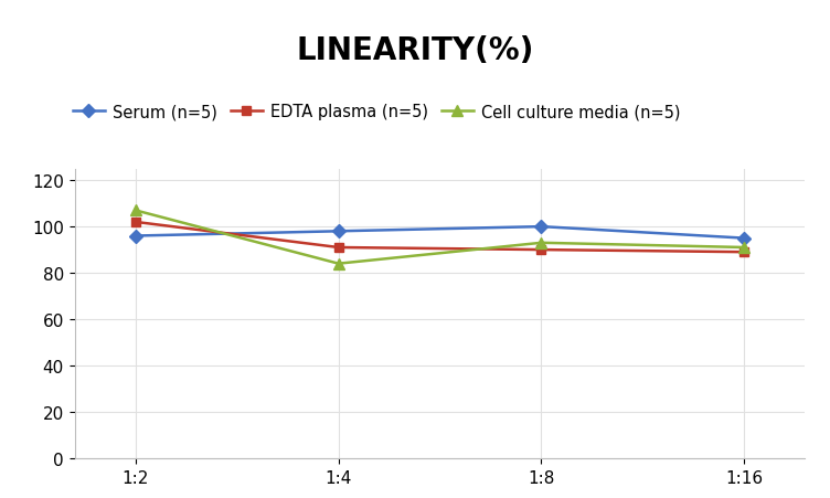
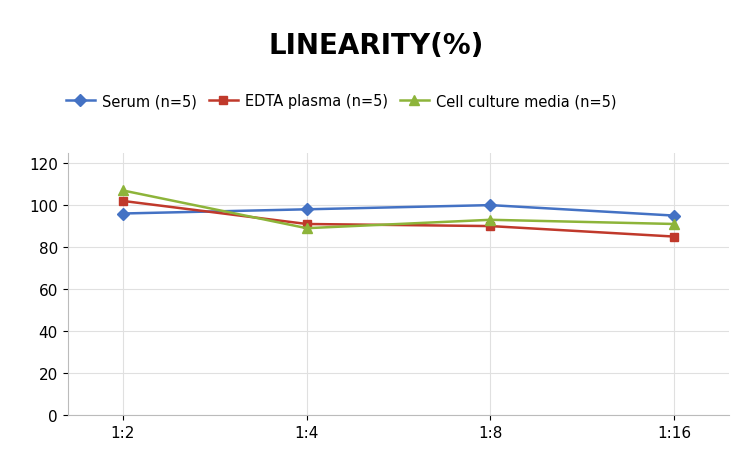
Cell culture media (n=5)/1:4: 84 -> 89
EDTA plasma (n=5)/1:16: 89 -> 85
